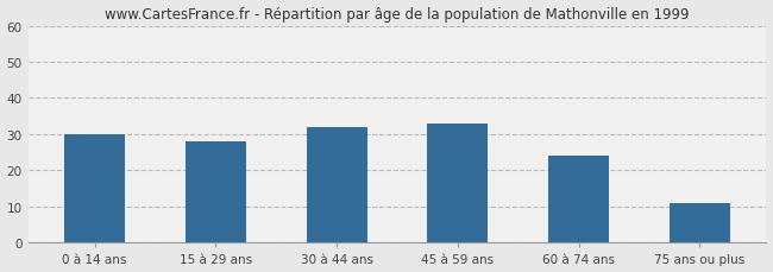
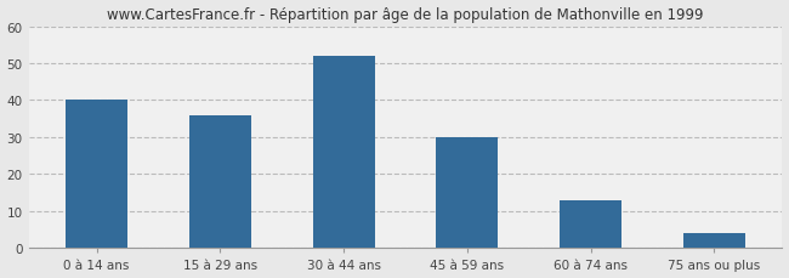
0 à 14 ans: 30 -> 40
15 à 29 ans: 28 -> 36
30 à 44 ans: 32 -> 52
45 à 59 ans: 33 -> 30
60 à 74 ans: 24 -> 13
75 ans ou plus: 11 -> 4
